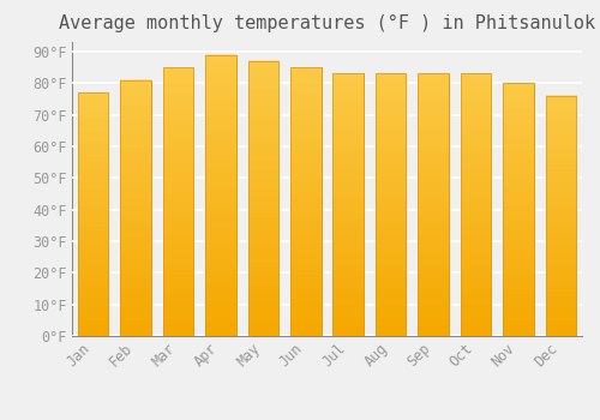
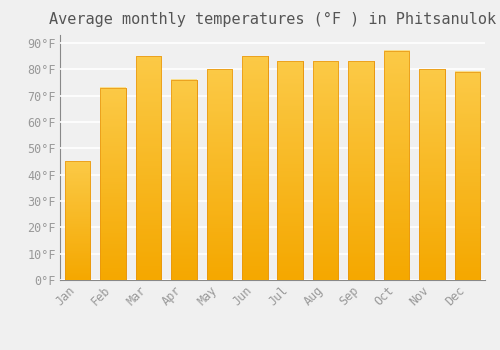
Jan: 77°F -> 45°F
Feb: 81°F -> 73°F
Apr: 89°F -> 76°F
May: 87°F -> 80°F
Oct: 83°F -> 87°F
Dec: 76°F -> 79°F
